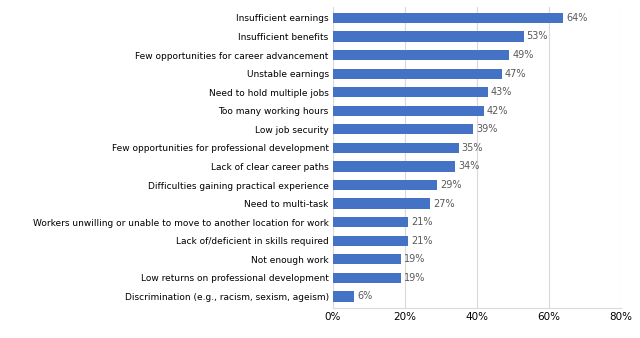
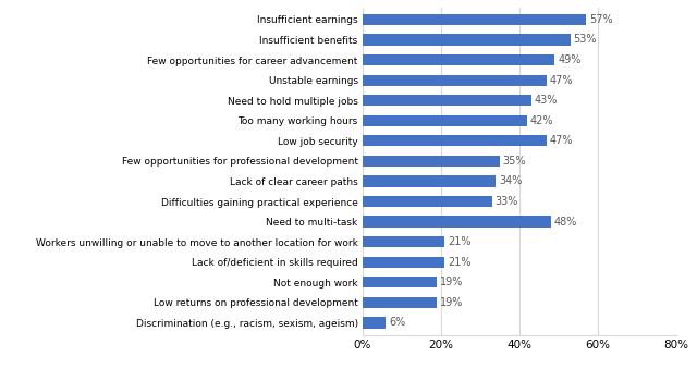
Insufficient earnings: 64% -> 57%
Low job security: 39% -> 47%
Difficulties gaining practical experience: 29% -> 33%
Need to multi-task: 27% -> 48%
